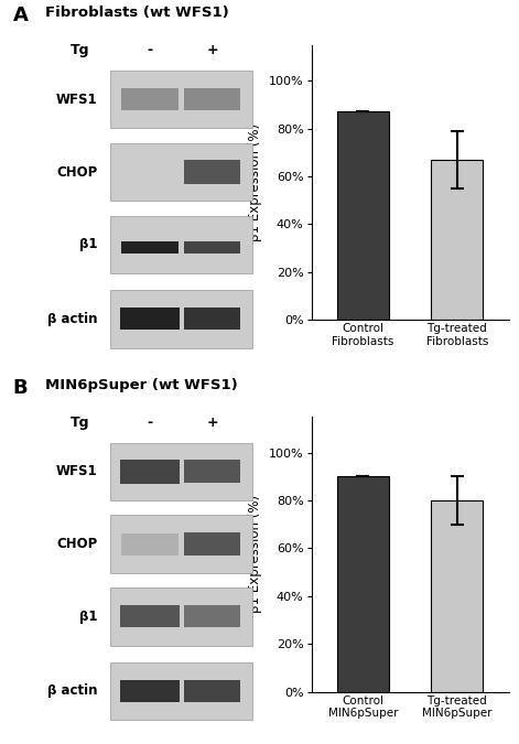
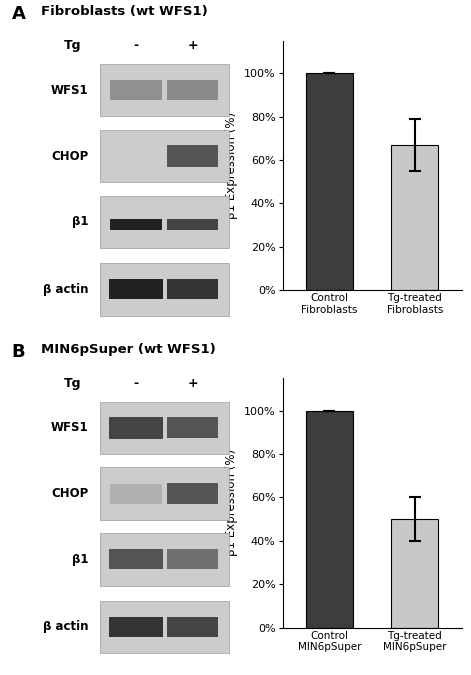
Control Fibroblasts: 87% -> 100%
Control MIN6pSuper: 90% -> 100%
Tg-treated MIN6pSuper: 80% -> 50%
